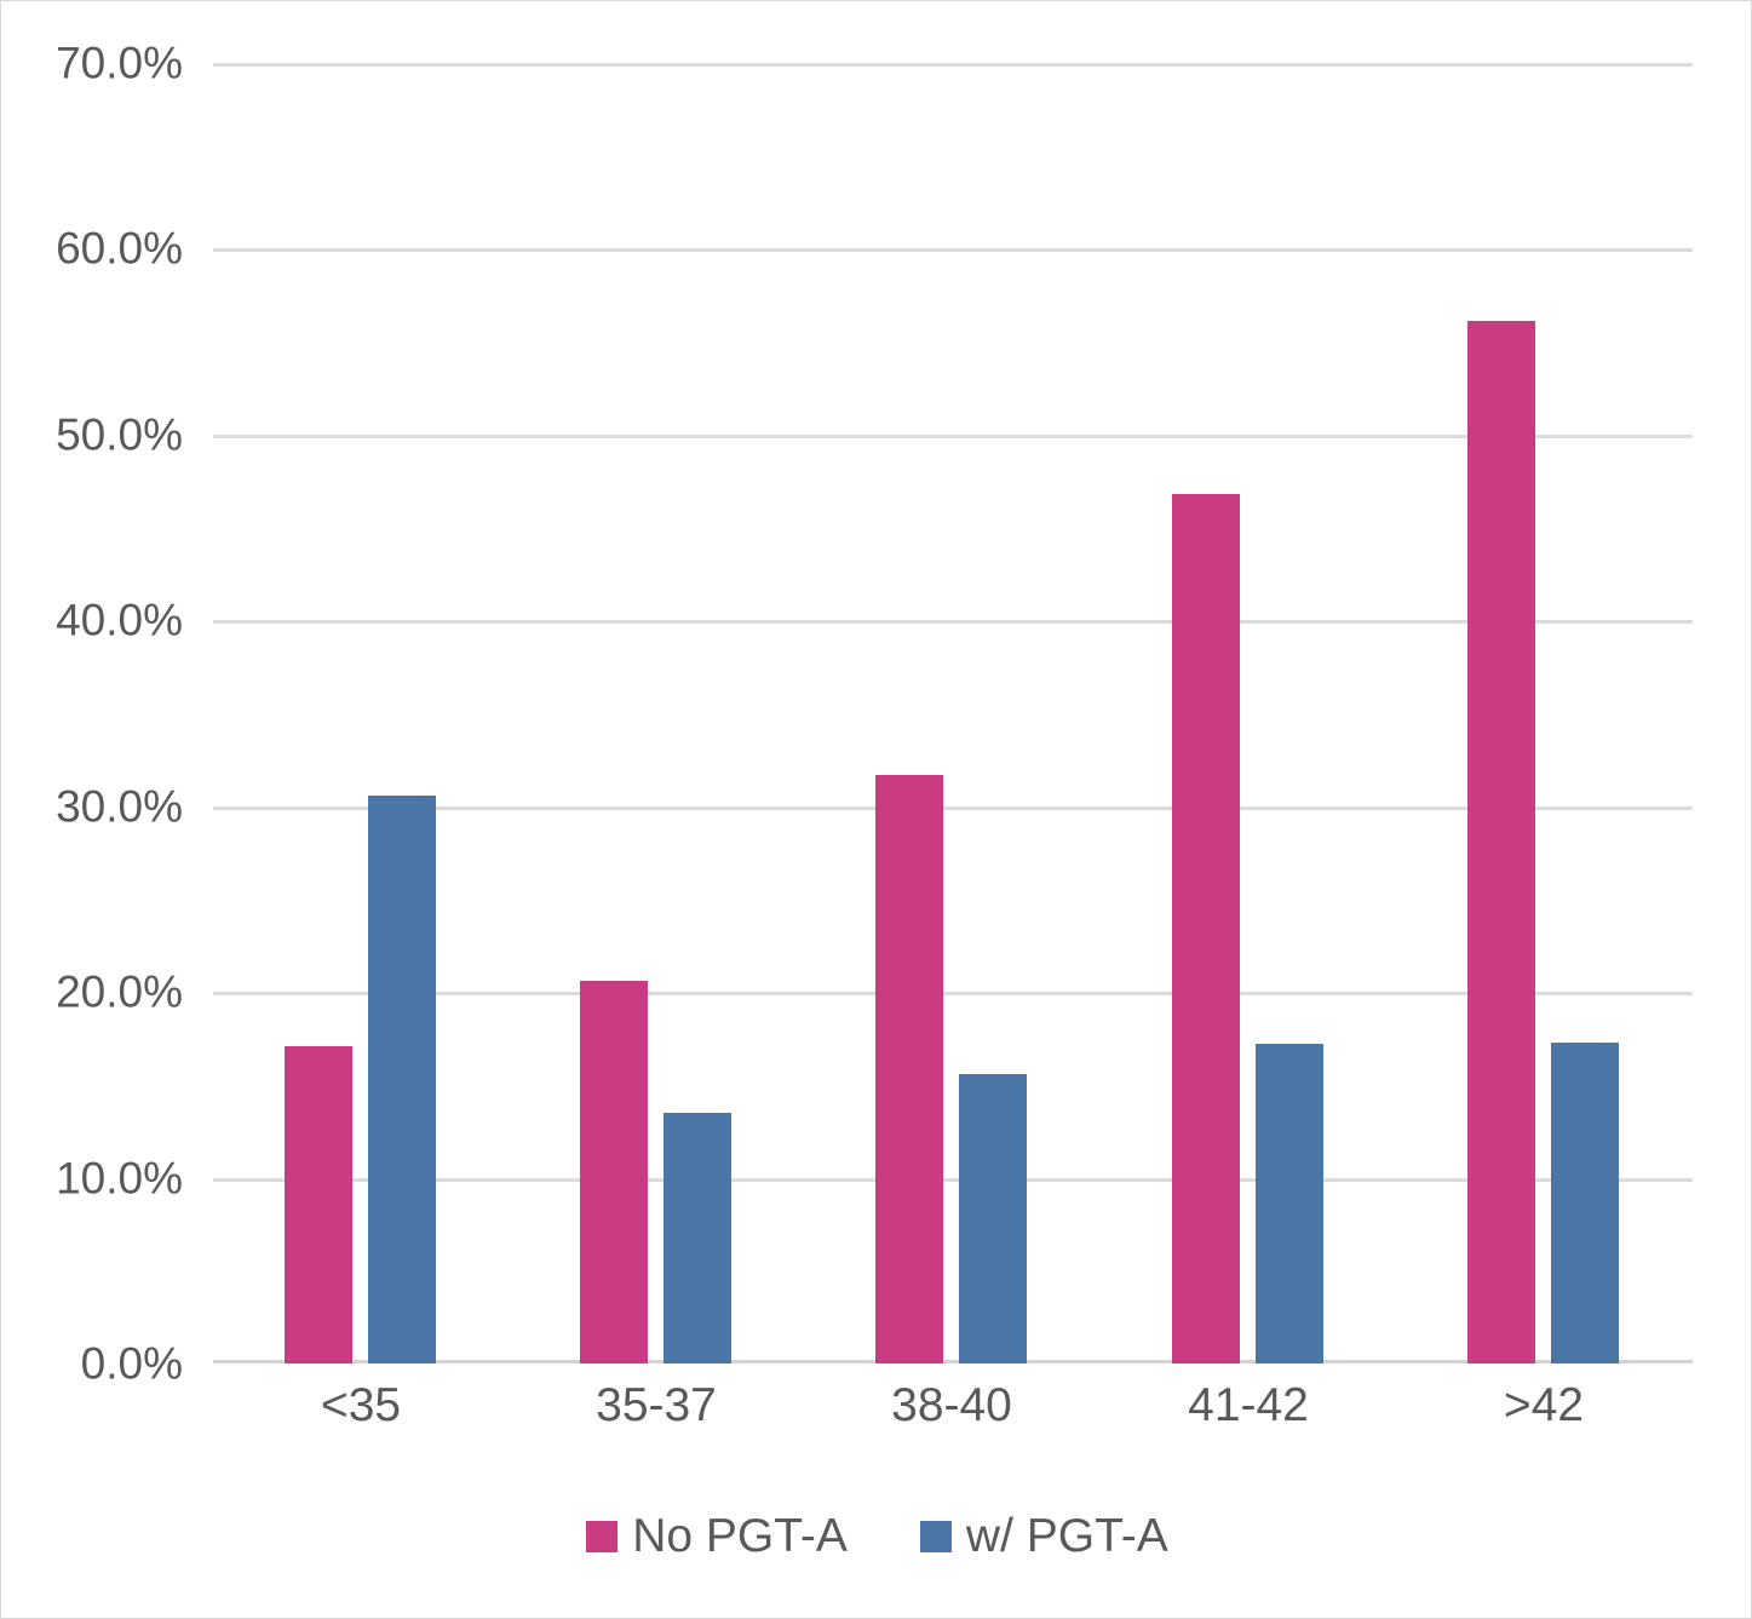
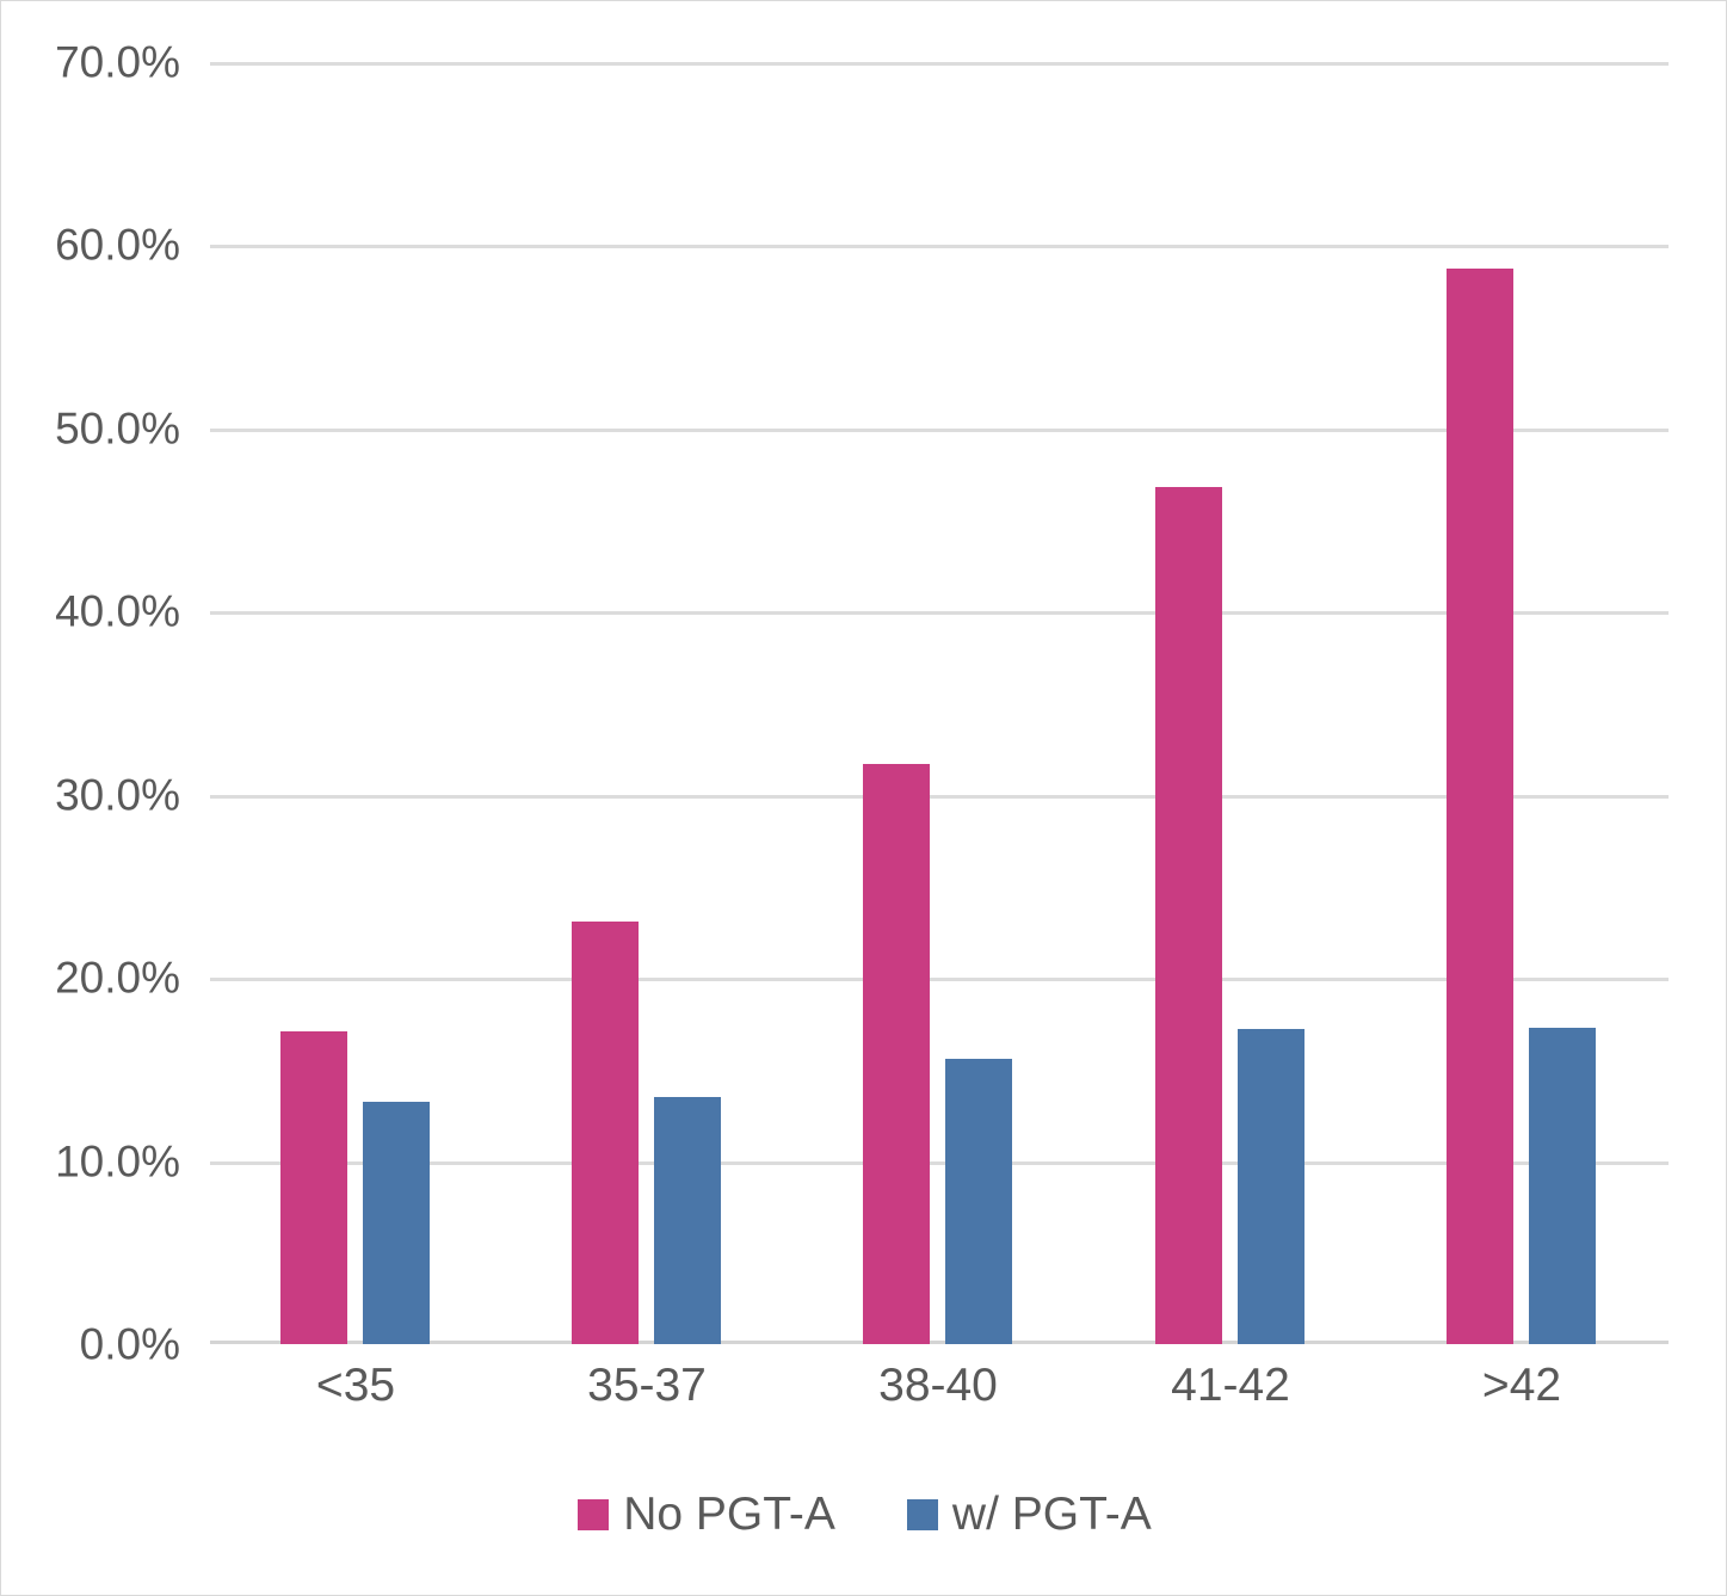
w/ PGT-A/<35: 30.6% -> 13.2%
No PGT-A/35-37: 20.6% -> 23.1%
No PGT-A/>42: 56.1% -> 58.7%
